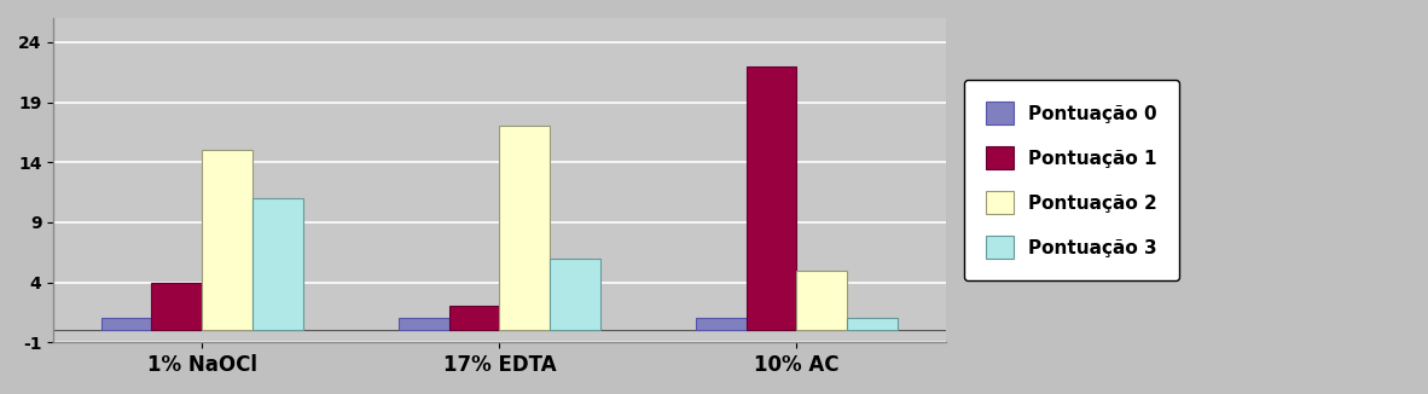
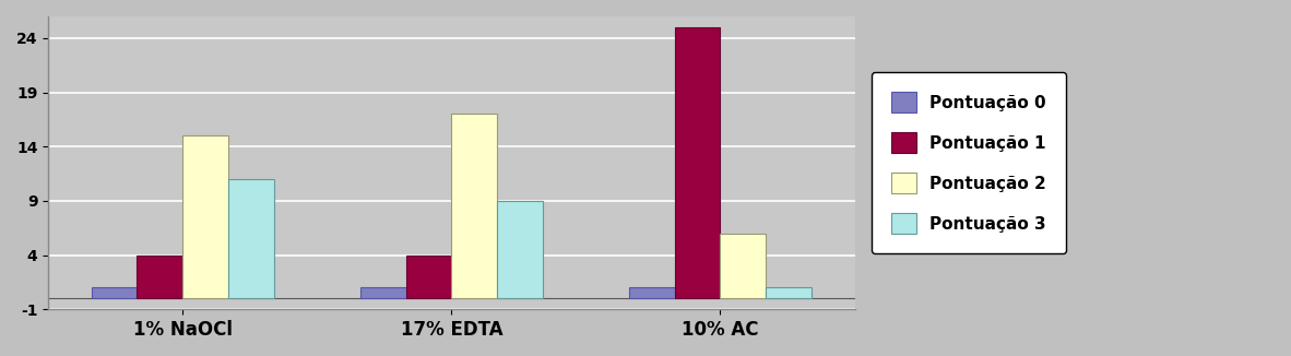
Pontuação 1/17% EDTA: 2 -> 4
Pontuação 3/17% EDTA: 6 -> 9
Pontuação 1/10% AC: 22 -> 25
Pontuação 2/10% AC: 5 -> 6
